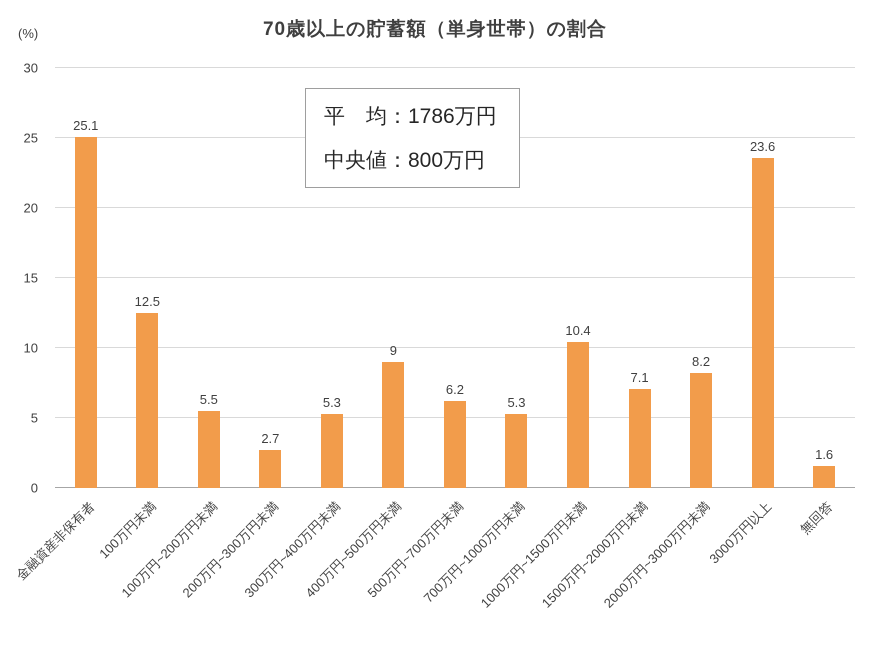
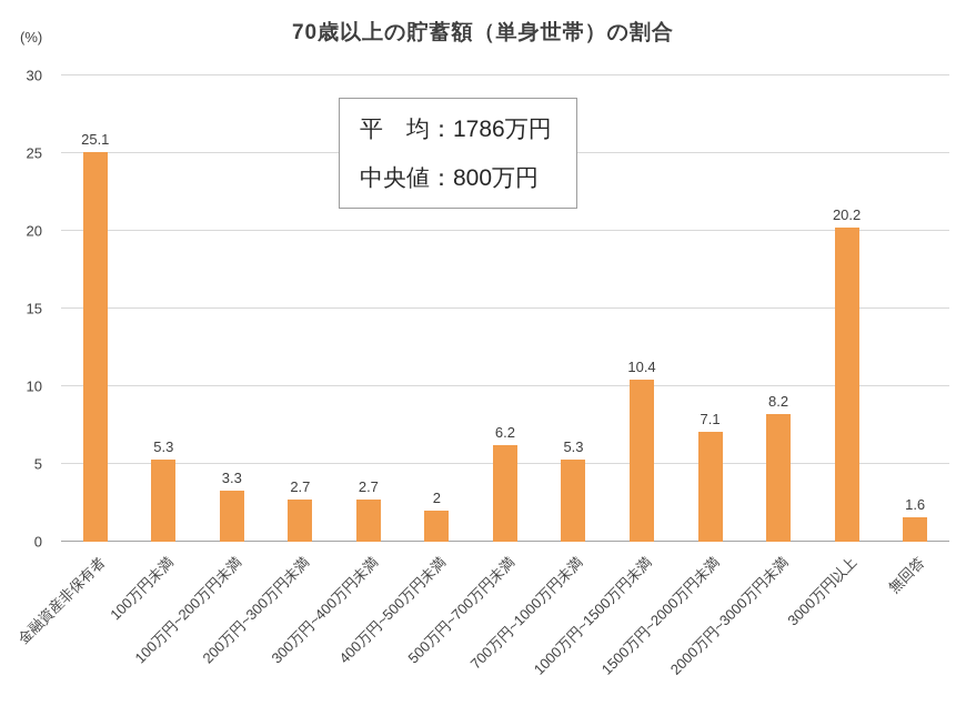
100万円未満: 12.5 -> 5.3
100万円~200万円未満: 5.5 -> 3.3
300万円~400万円未満: 5.3 -> 2.7
400万円~500万円未満: 9 -> 2
3000万円以上: 23.6 -> 20.2
